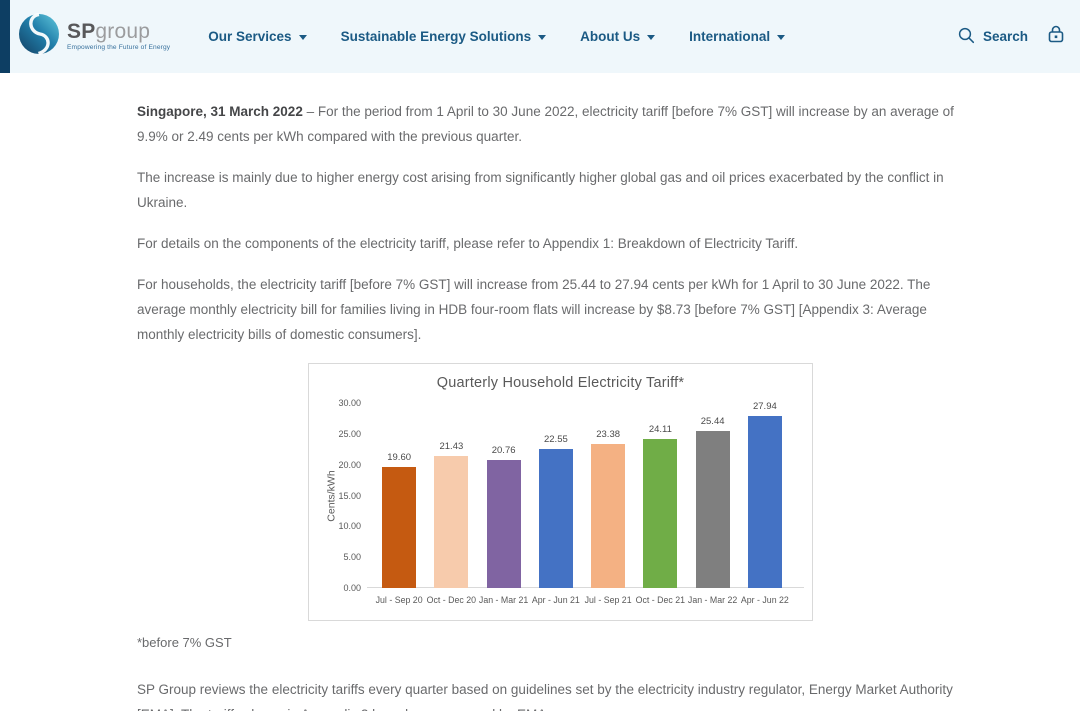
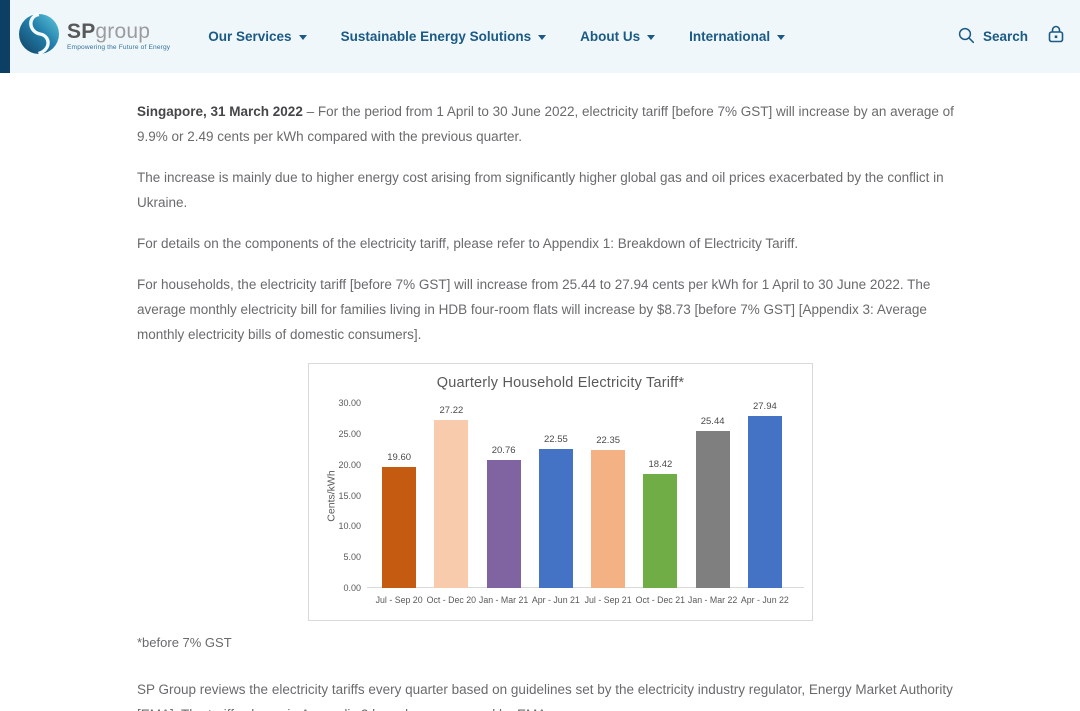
Oct - Dec 20: 21.43 -> 27.22
Jul - Sep 21: 23.38 -> 22.35
Oct - Dec 21: 24.11 -> 18.42
